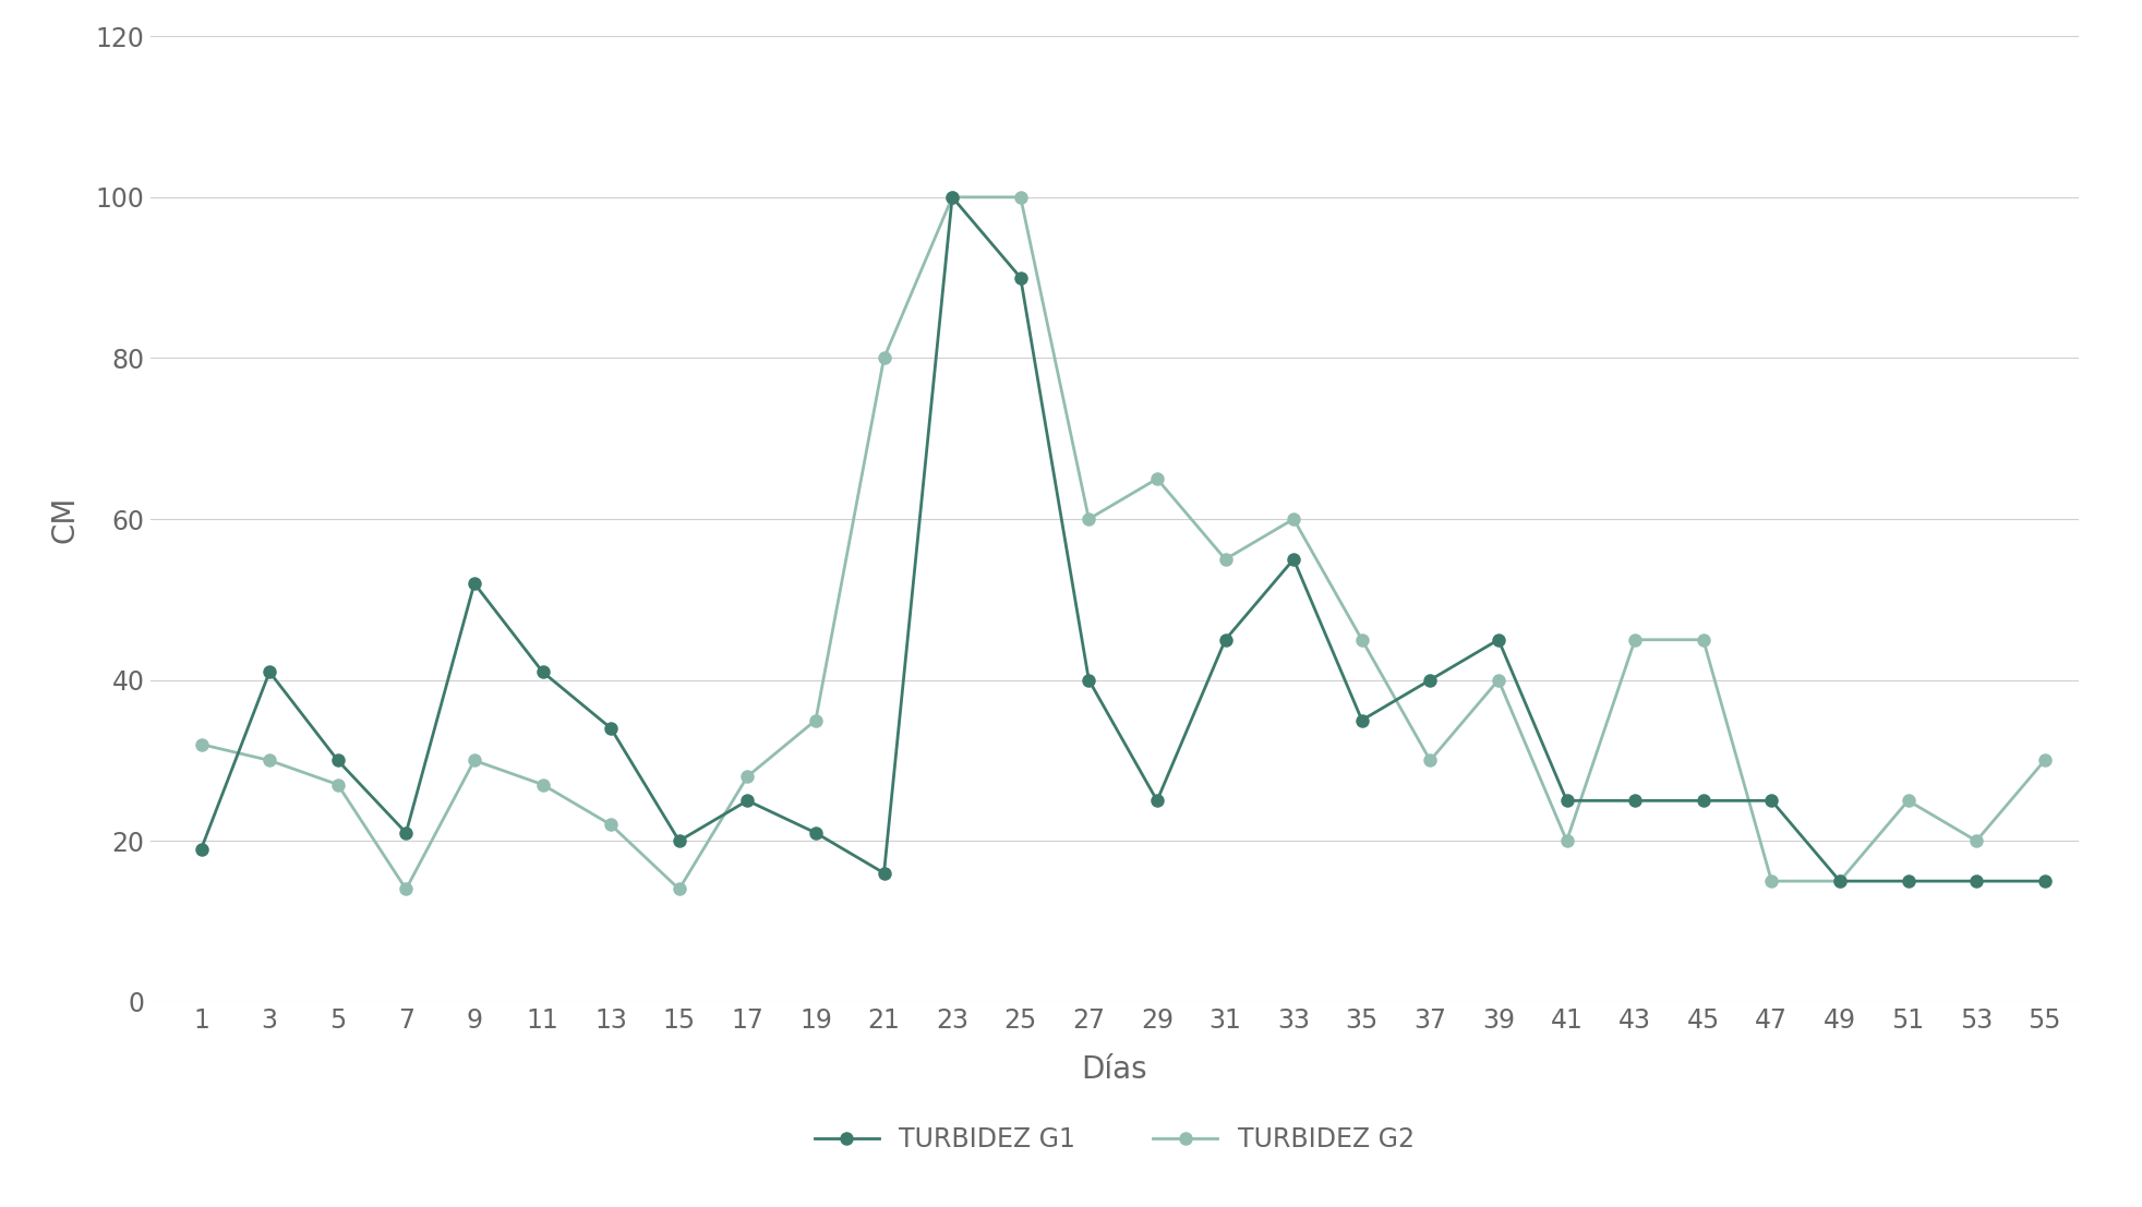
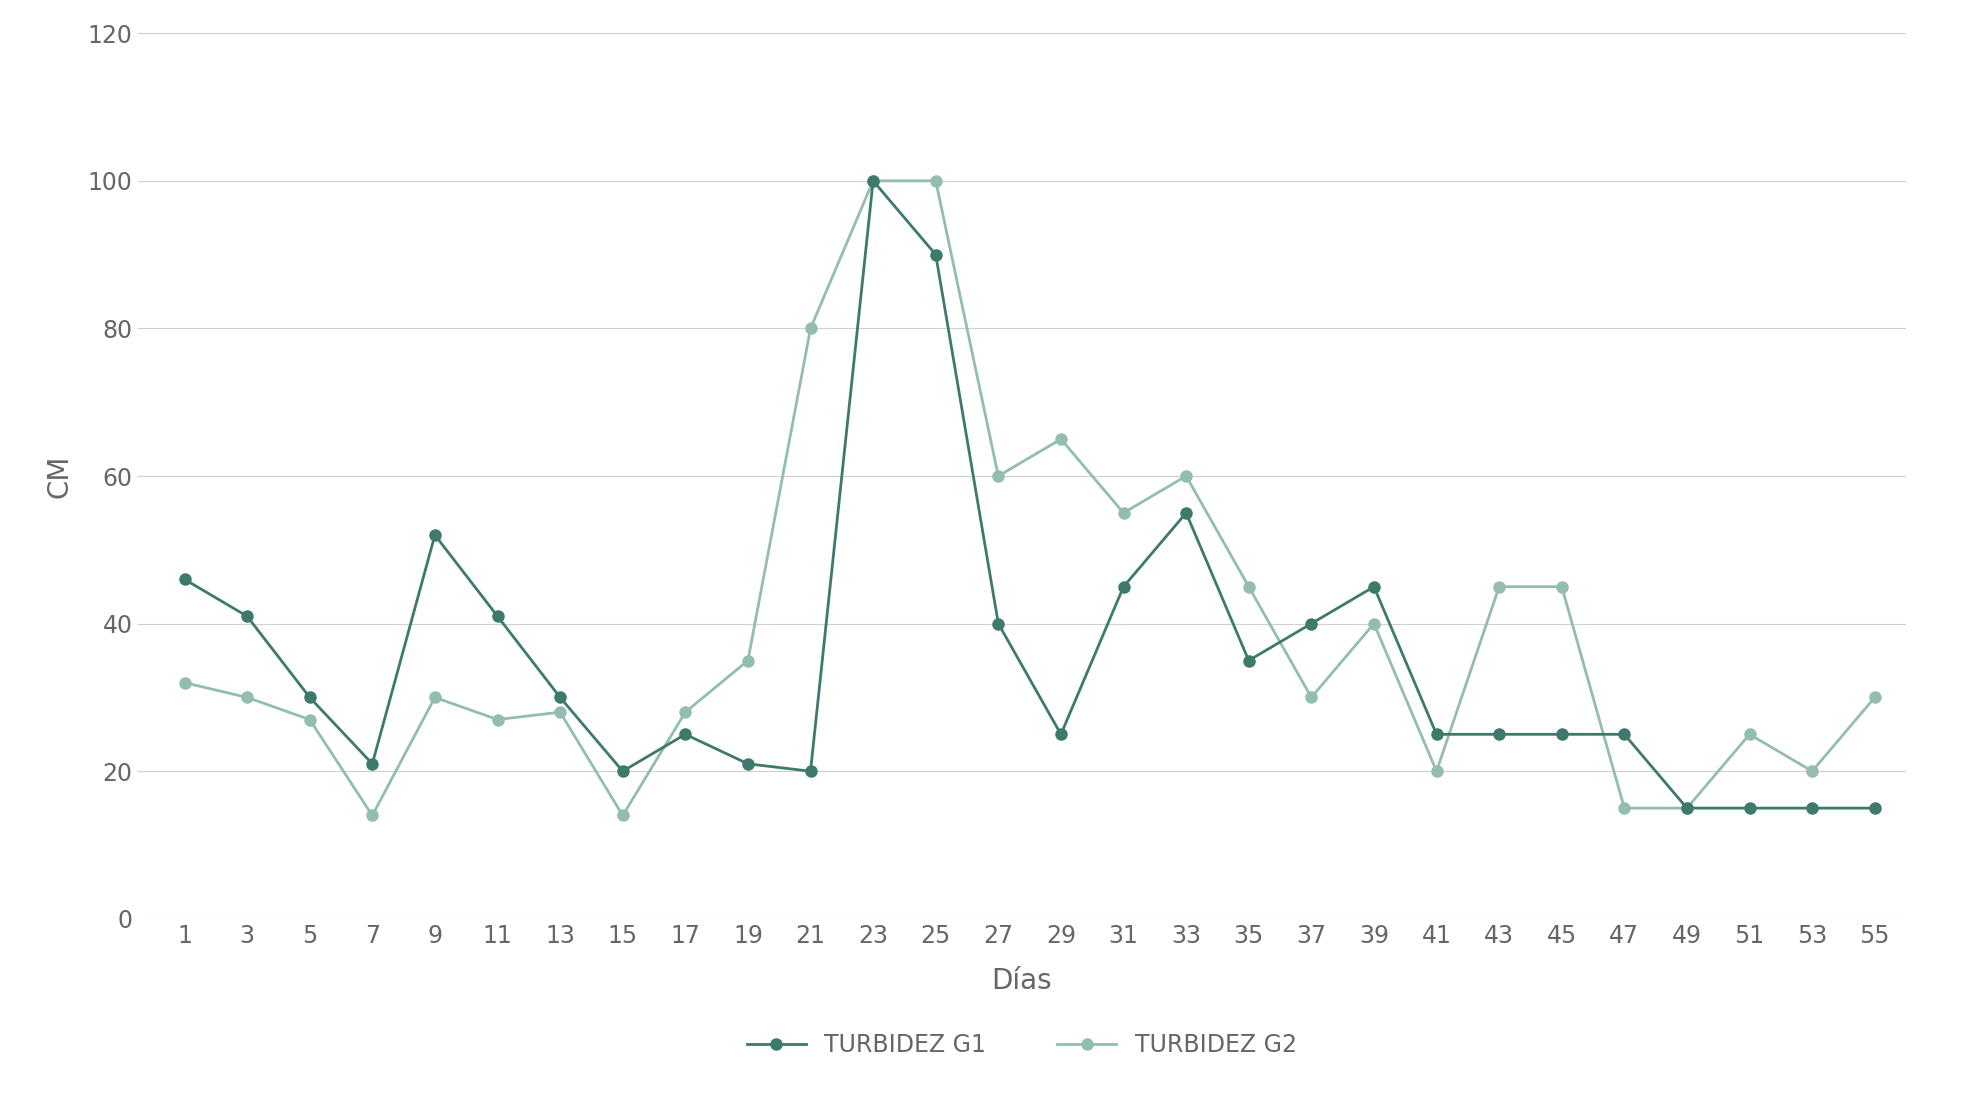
TURBIDEZ G1/1: 19 -> 46
TURBIDEZ G1/13: 34 -> 30
TURBIDEZ G2/13: 22 -> 28
TURBIDEZ G1/21: 16 -> 20
